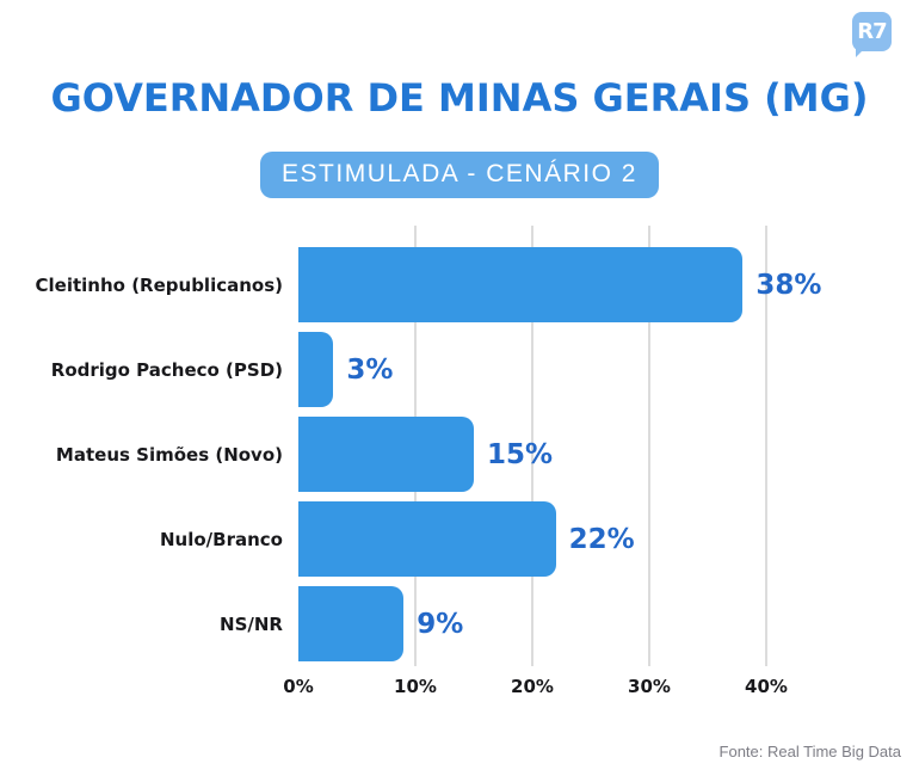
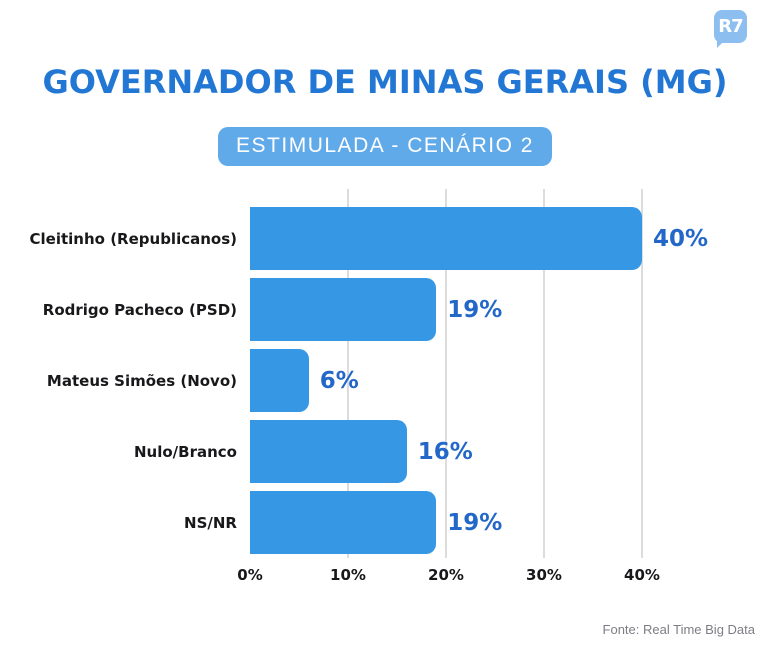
Cleitinho (Republicanos): 38% -> 40%
Rodrigo Pacheco (PSD): 3% -> 19%
Mateus Simões (Novo): 15% -> 6%
Nulo/Branco: 22% -> 16%
NS/NR: 9% -> 19%
